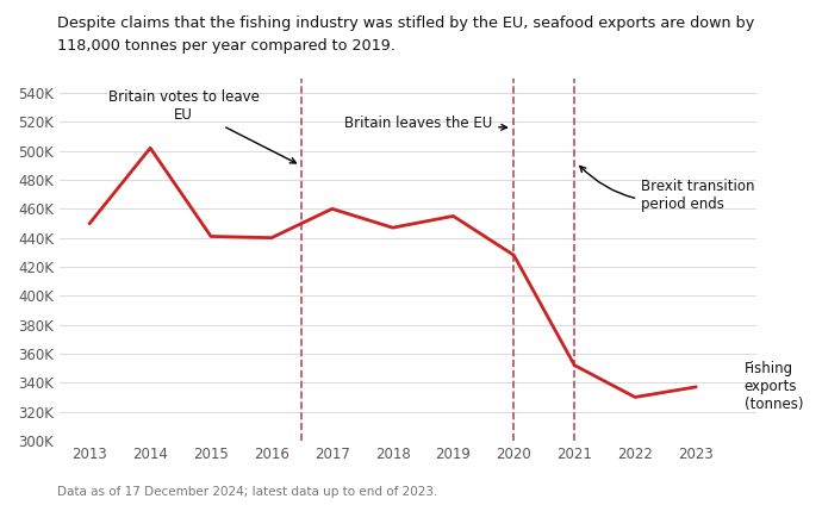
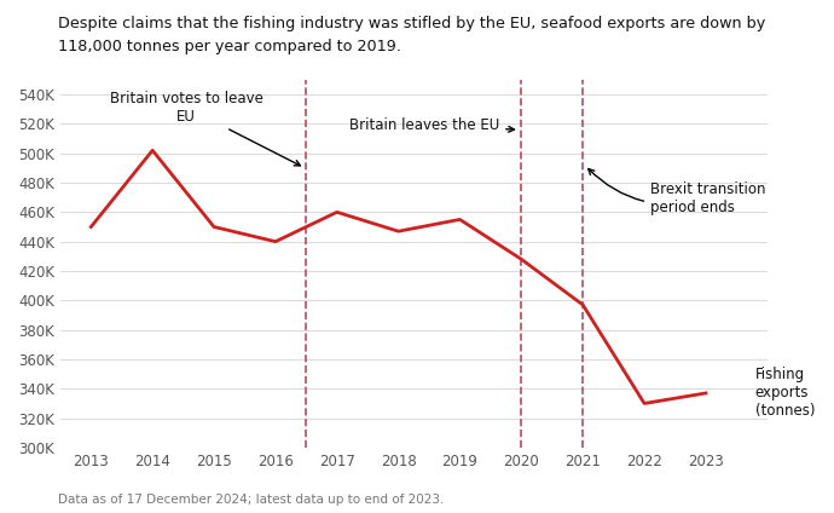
2015: 441K -> 450K
2021: 352K -> 397K
